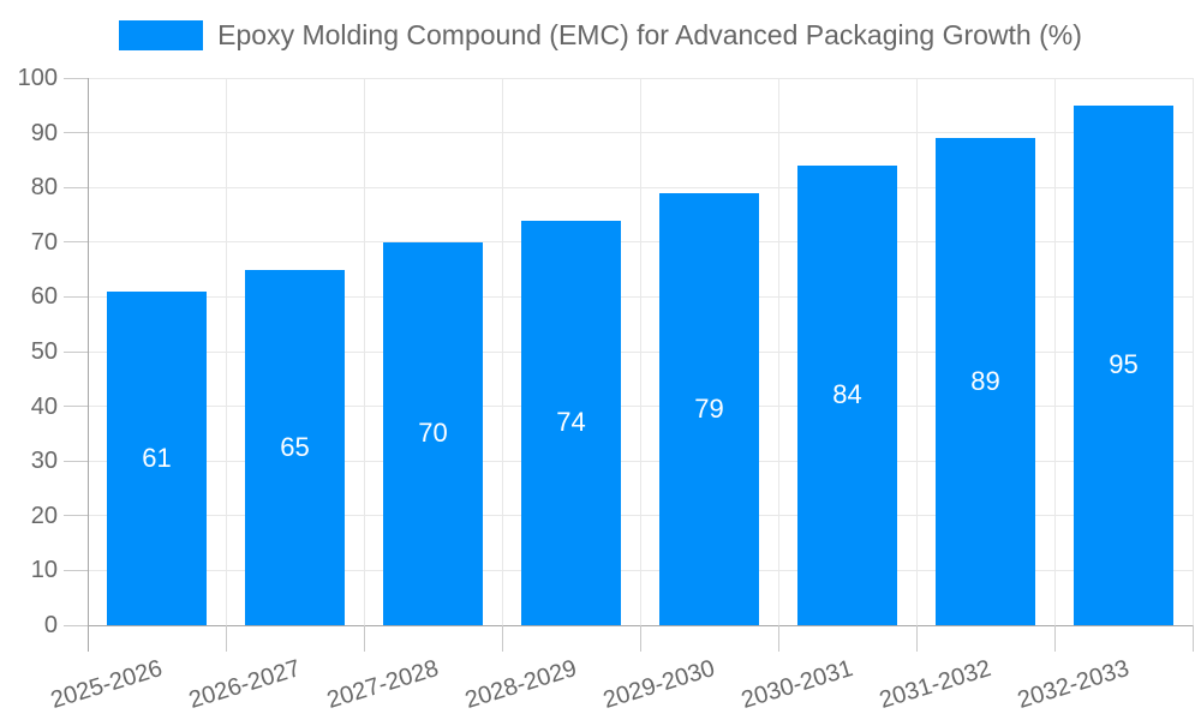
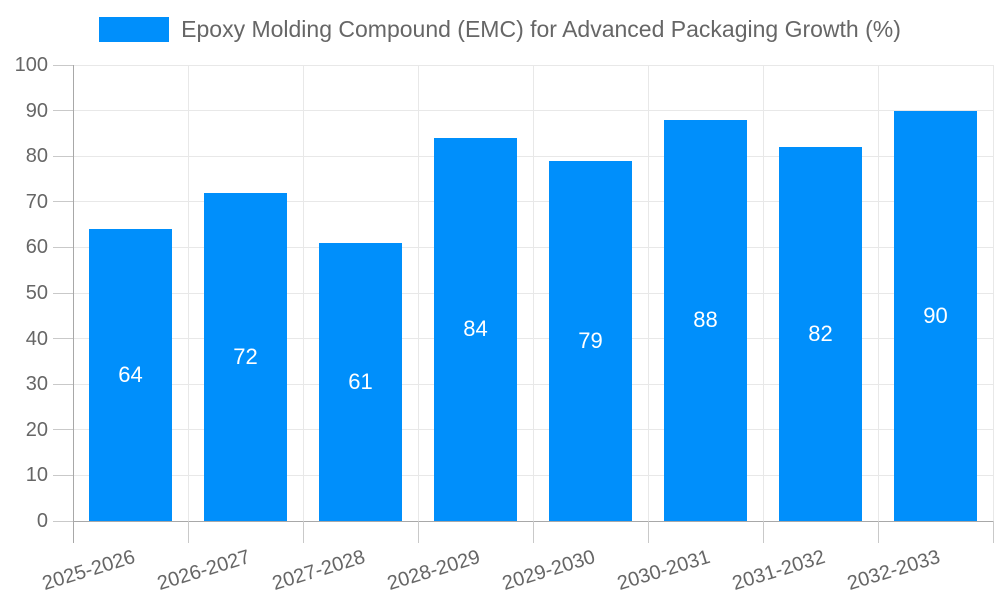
2025-2026: 61 -> 64
2026-2027: 65 -> 72
2027-2028: 70 -> 61
2028-2029: 74 -> 84
2030-2031: 84 -> 88
2031-2032: 89 -> 82
2032-2033: 95 -> 90
